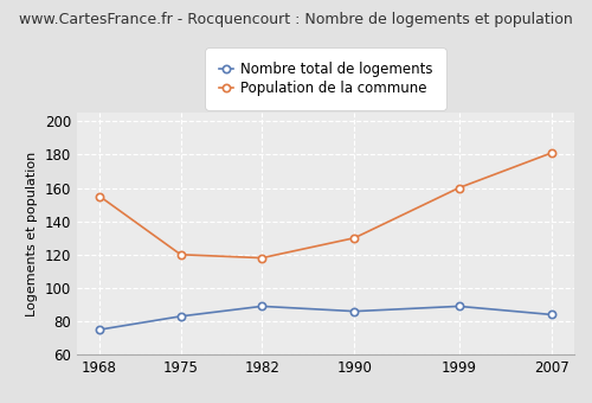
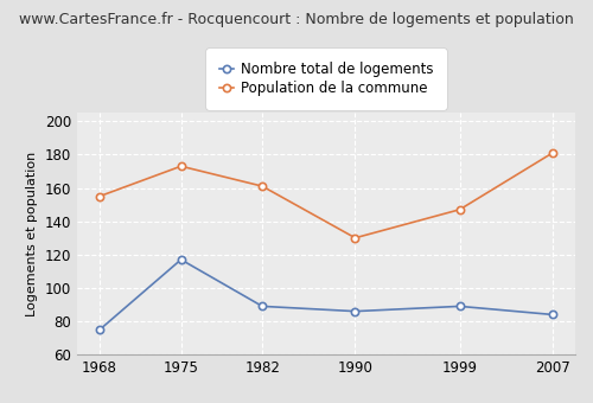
Nombre total de logements/1975: 83 -> 117
Population de la commune/1975: 120 -> 173
Population de la commune/1982: 118 -> 161
Population de la commune/1999: 160 -> 147
